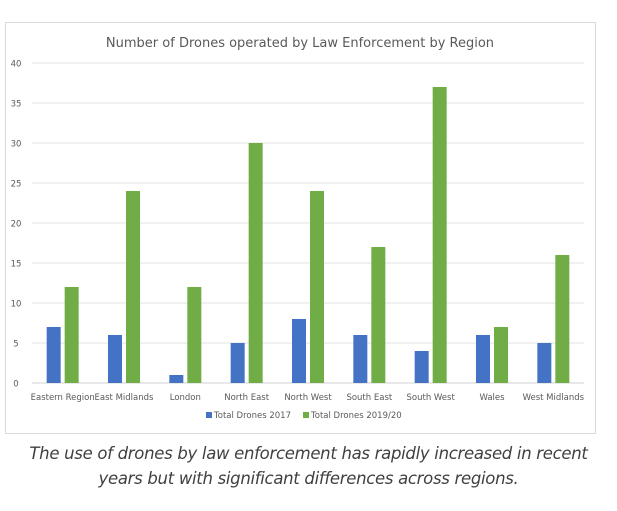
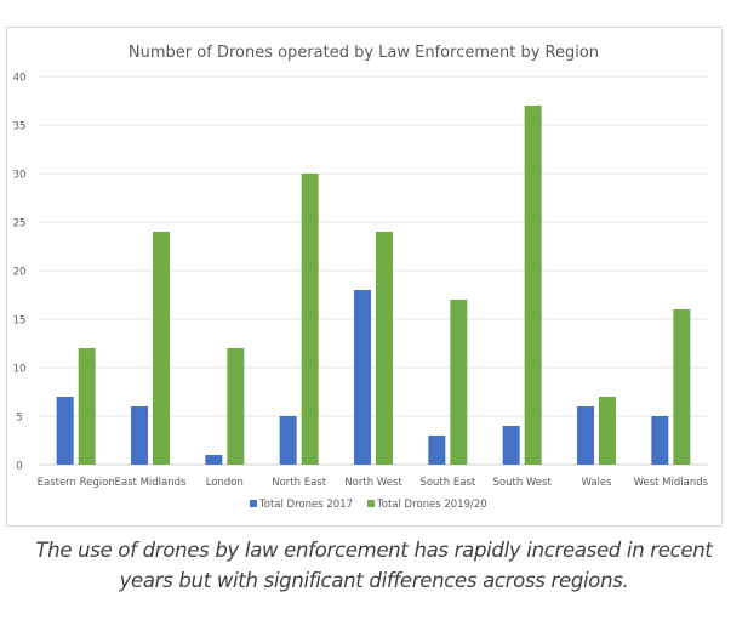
Total Drones 2017/North West: 8 -> 18
Total Drones 2017/South East: 6 -> 3
